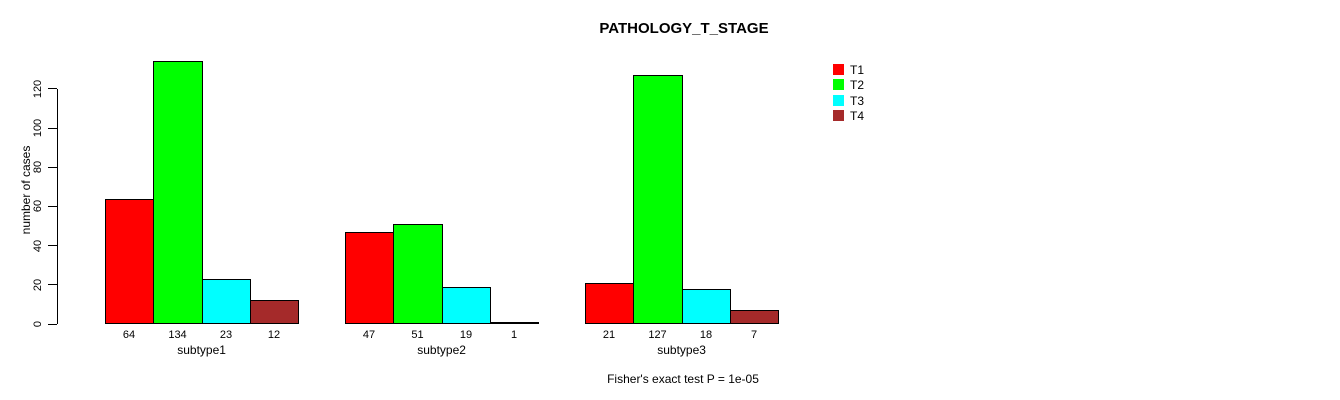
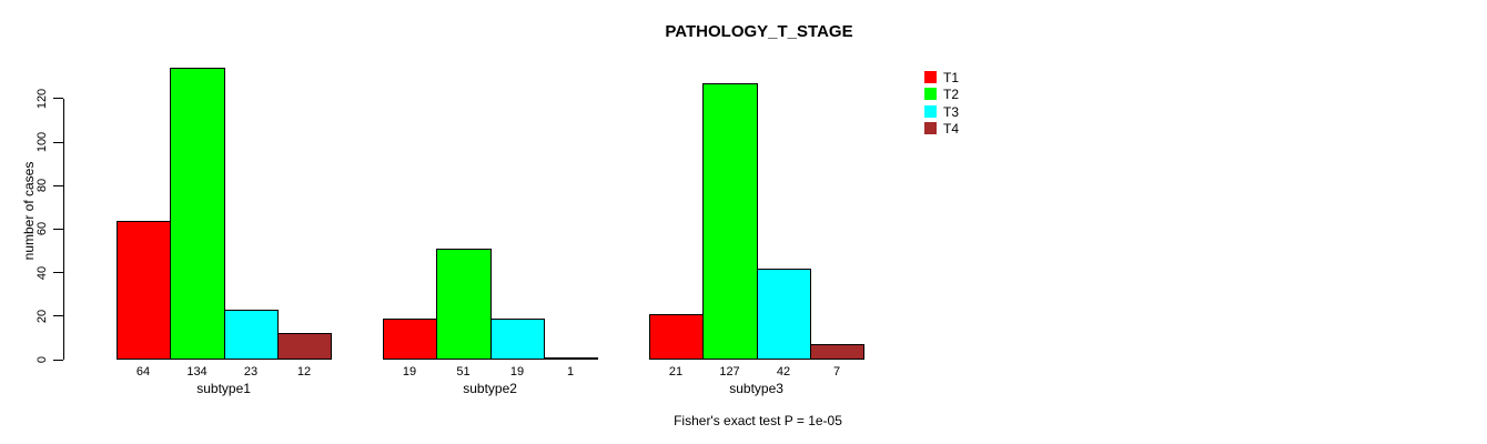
T1/subtype2: 47 -> 19
T3/subtype3: 18 -> 42
